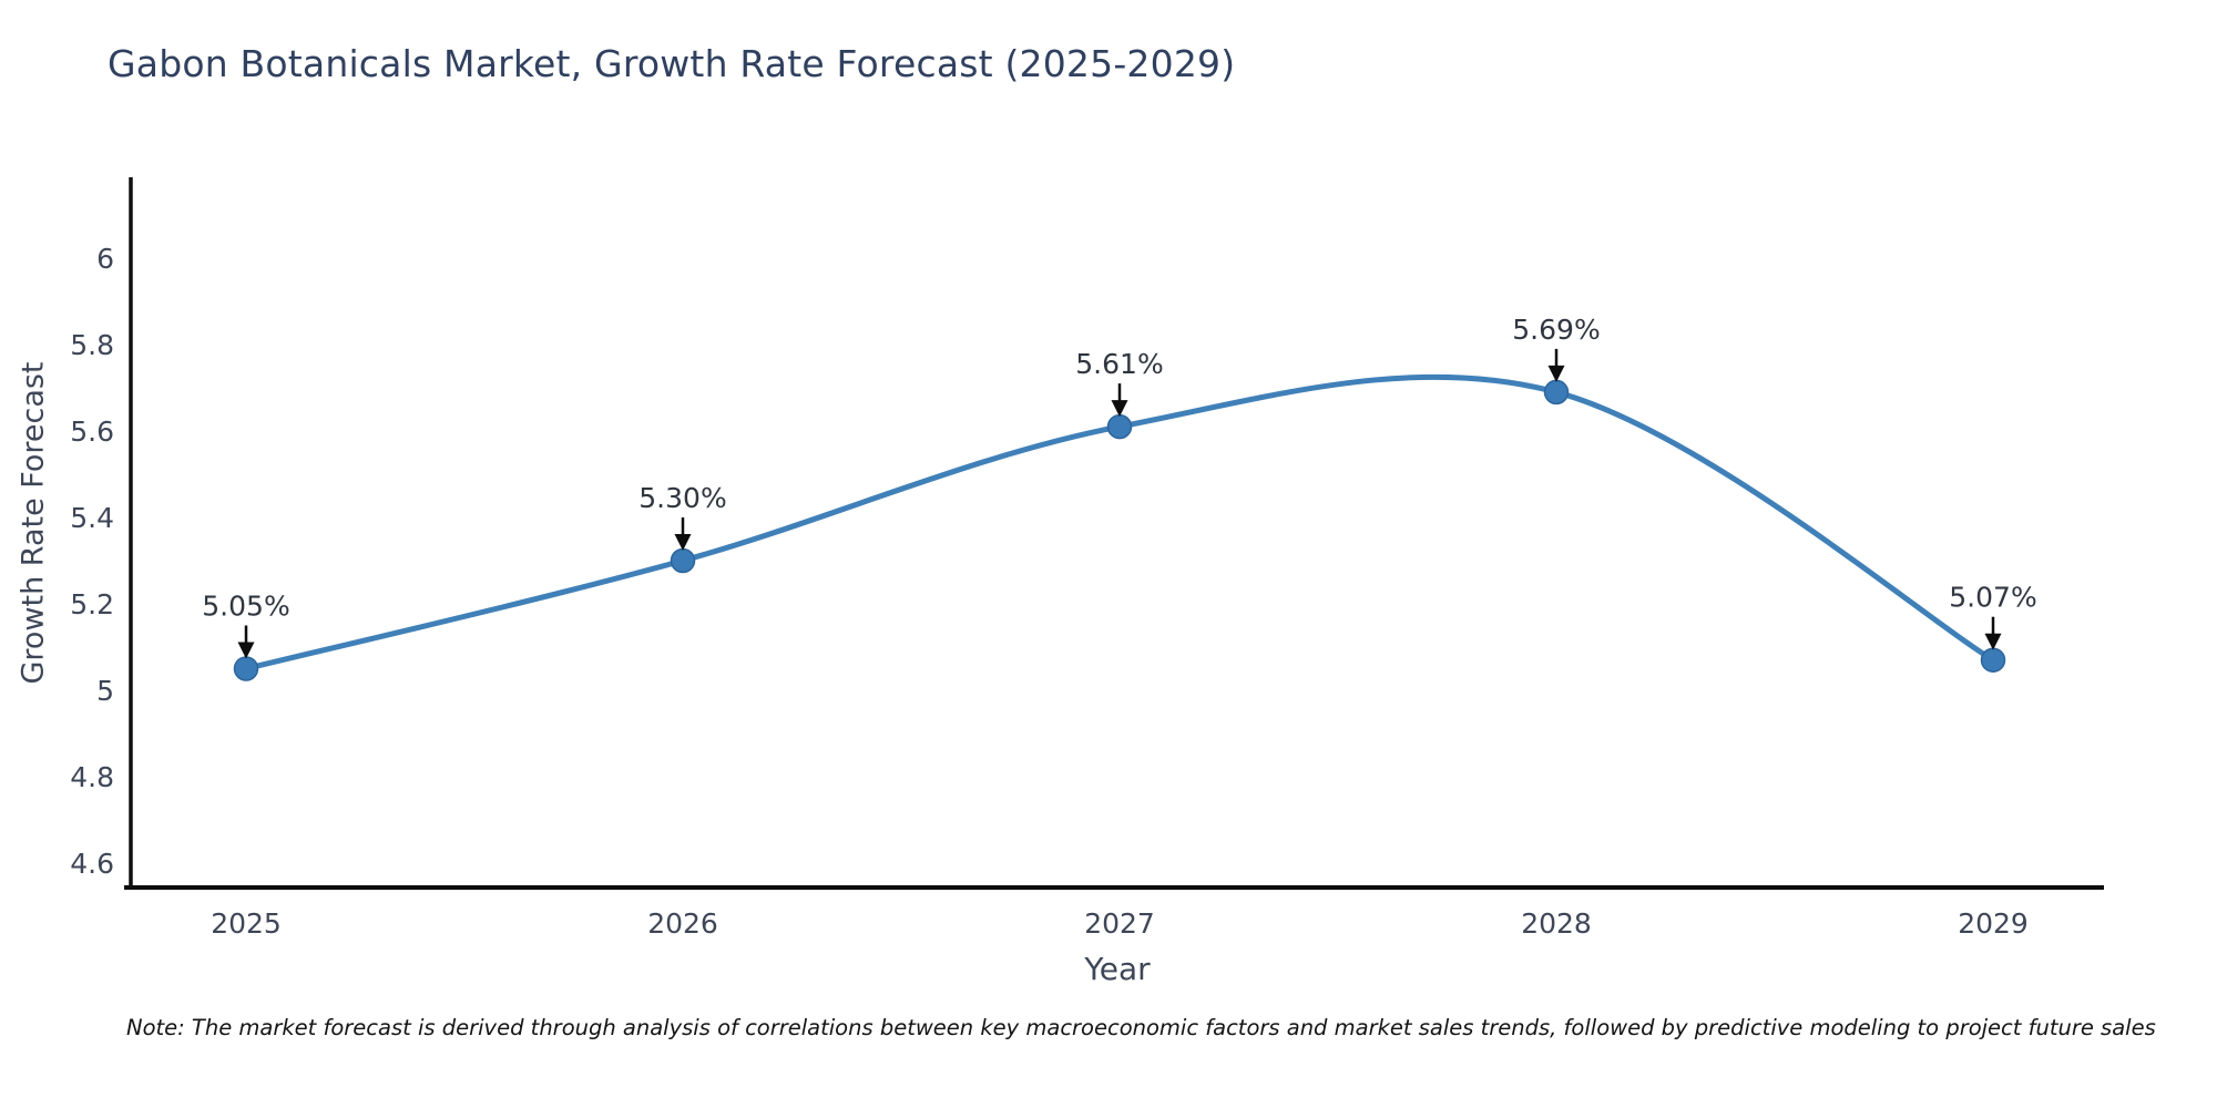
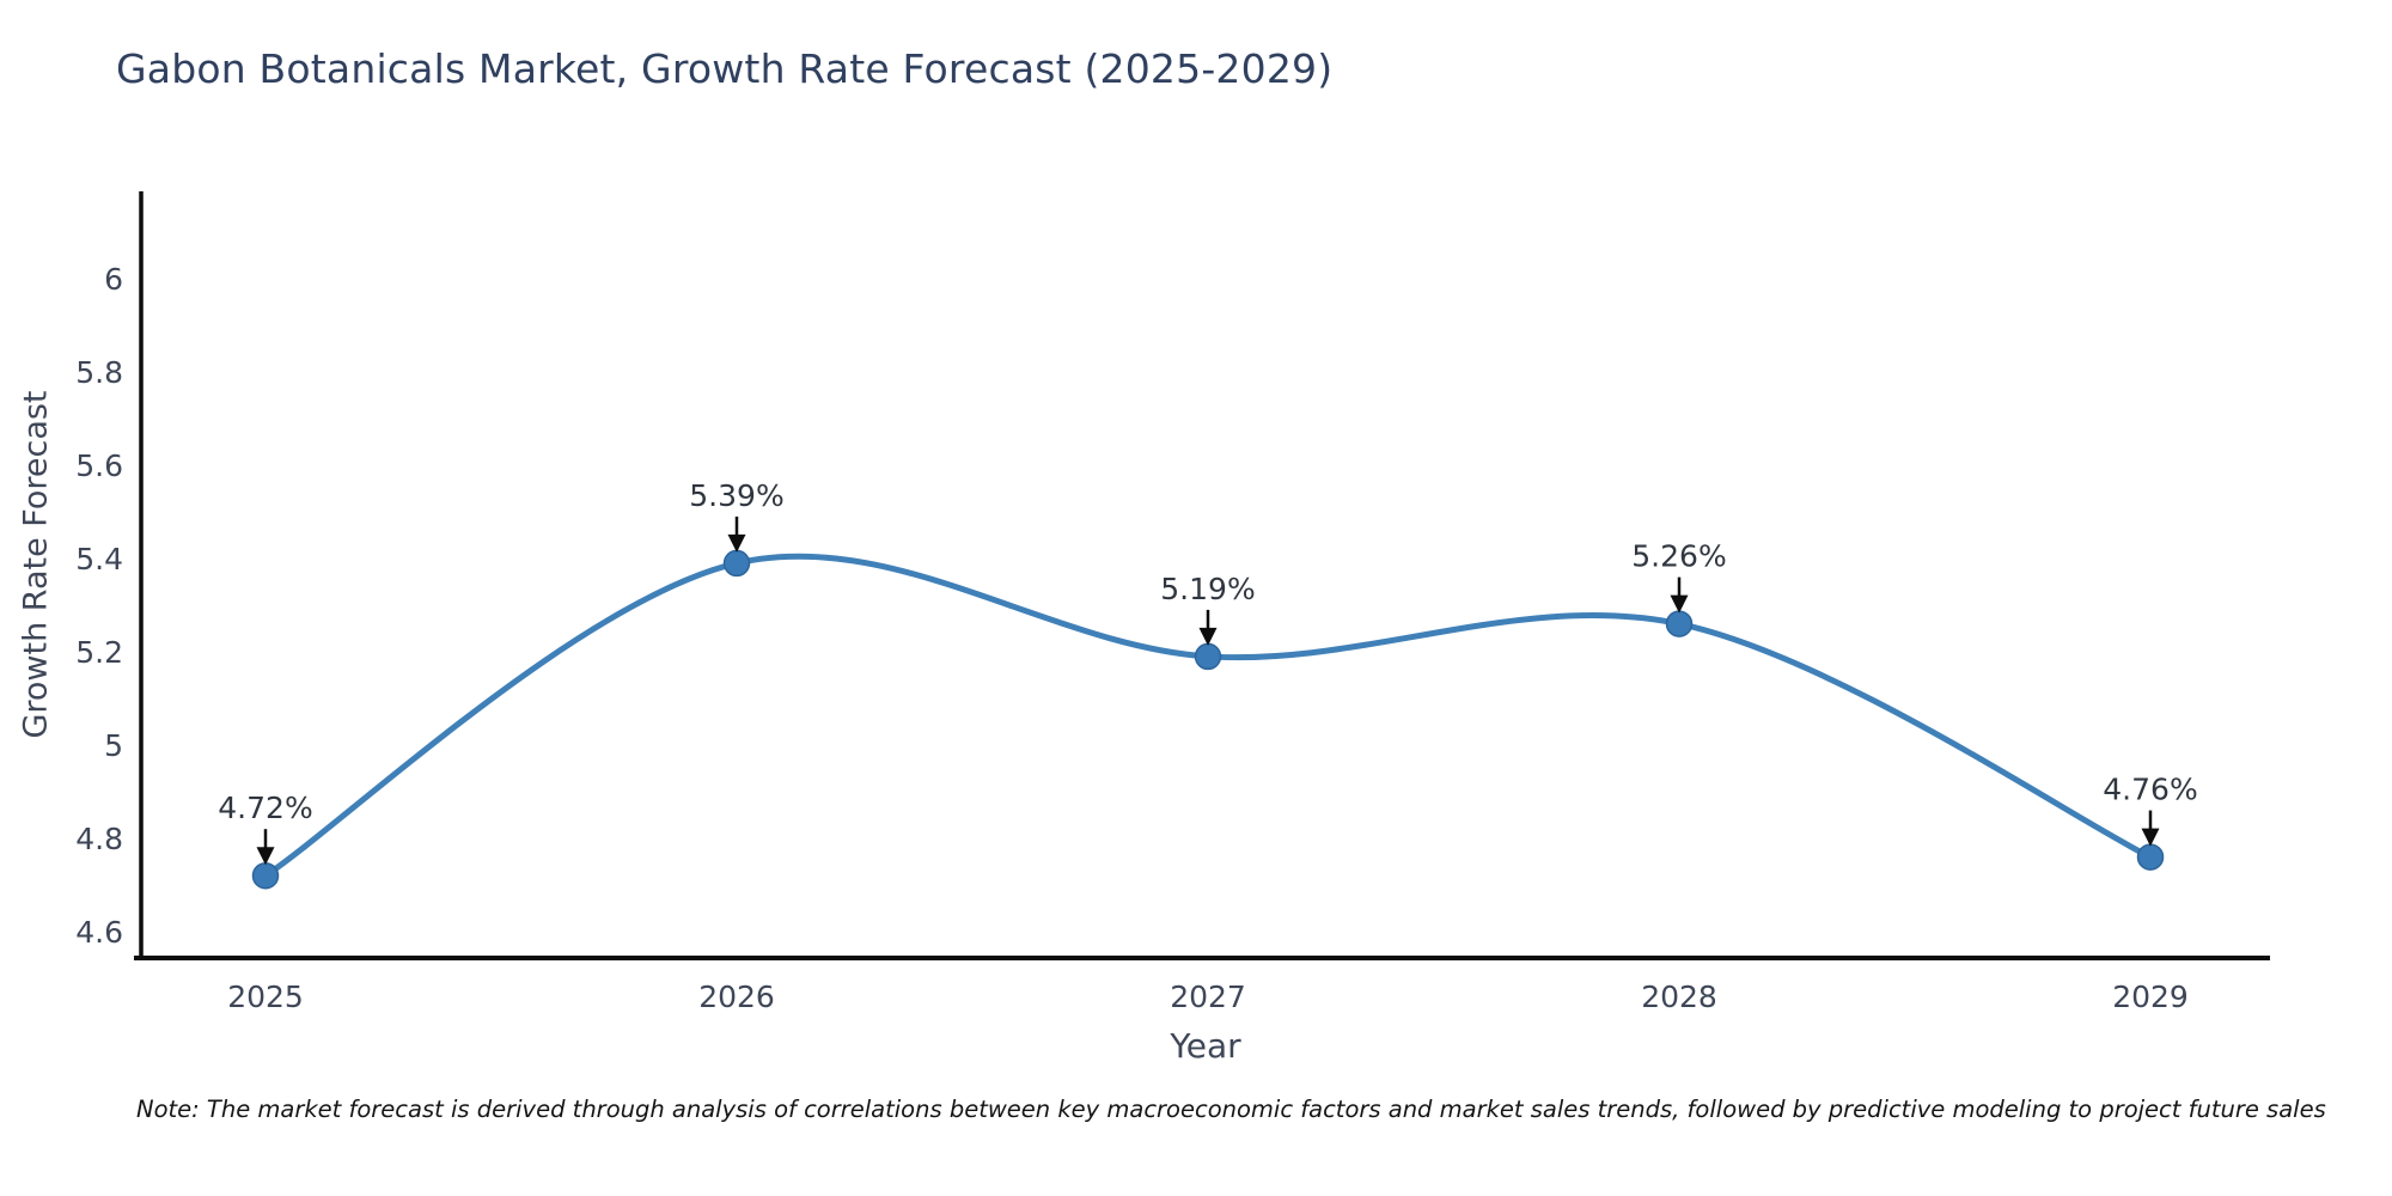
2025: 5.05% -> 4.72%
2026: 5.30% -> 5.39%
2027: 5.61% -> 5.19%
2028: 5.69% -> 5.26%
2029: 5.07% -> 4.76%
